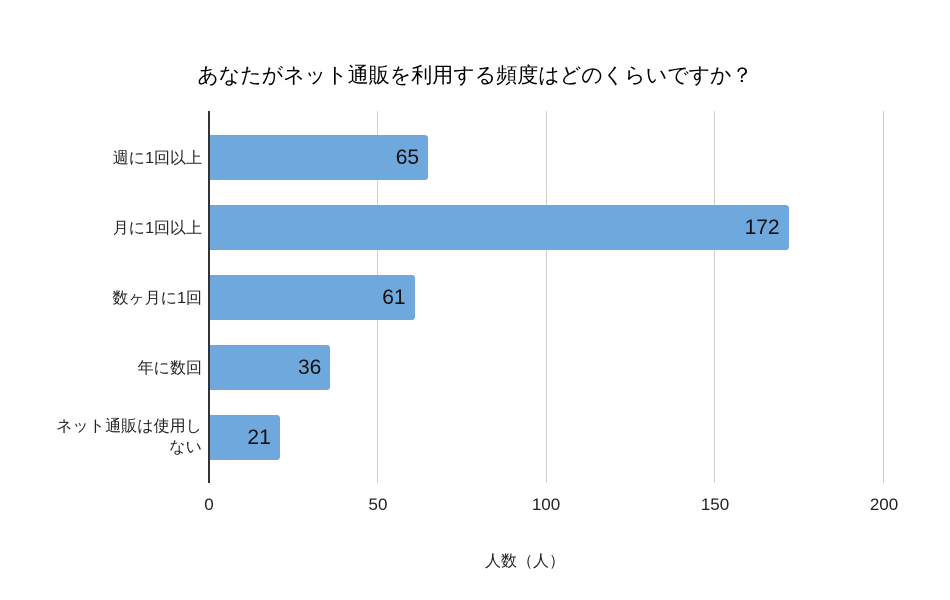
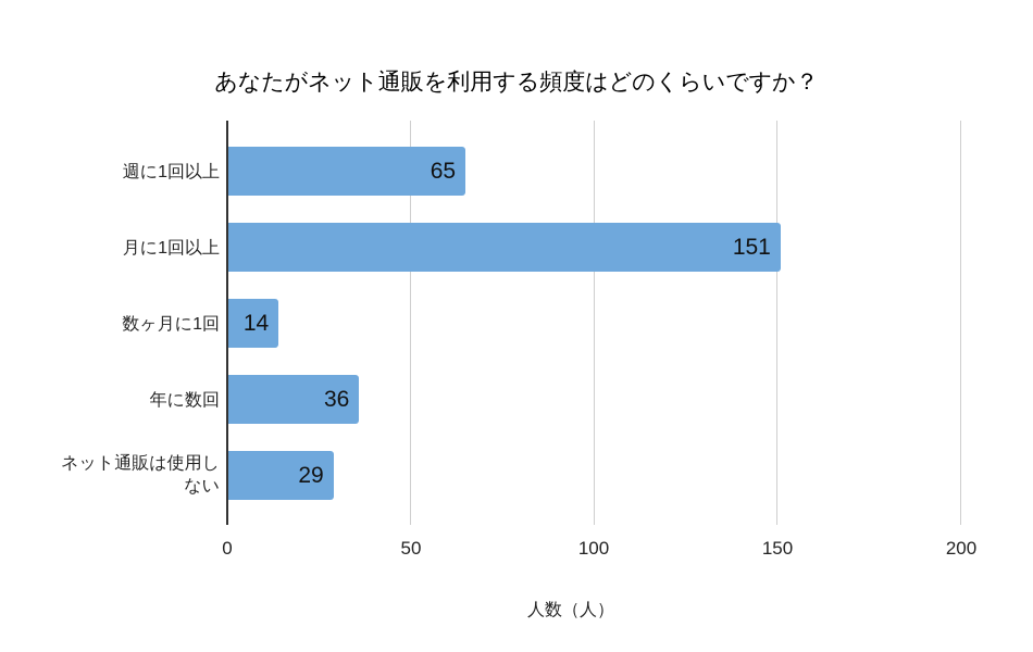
月に1回以上: 172 -> 151
数ヶ月に1回: 61 -> 14
ネット通販は使用しない: 21 -> 29
